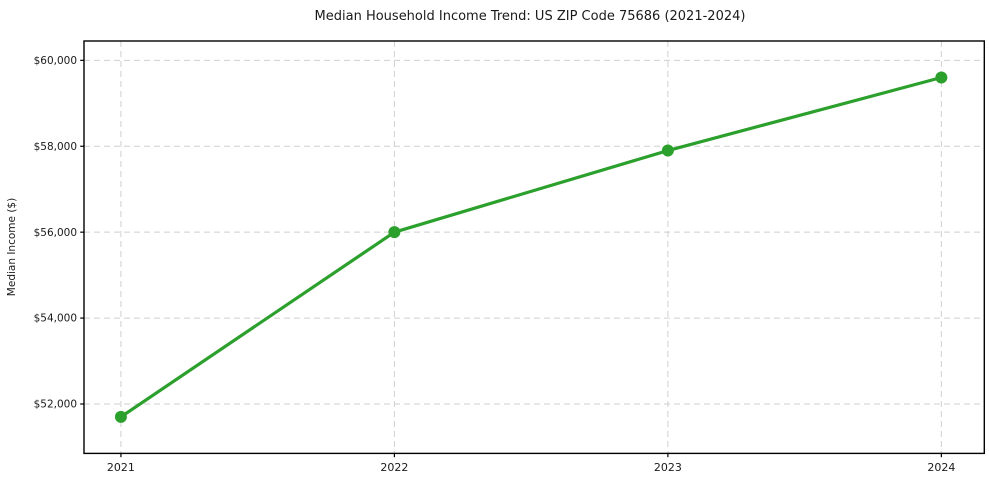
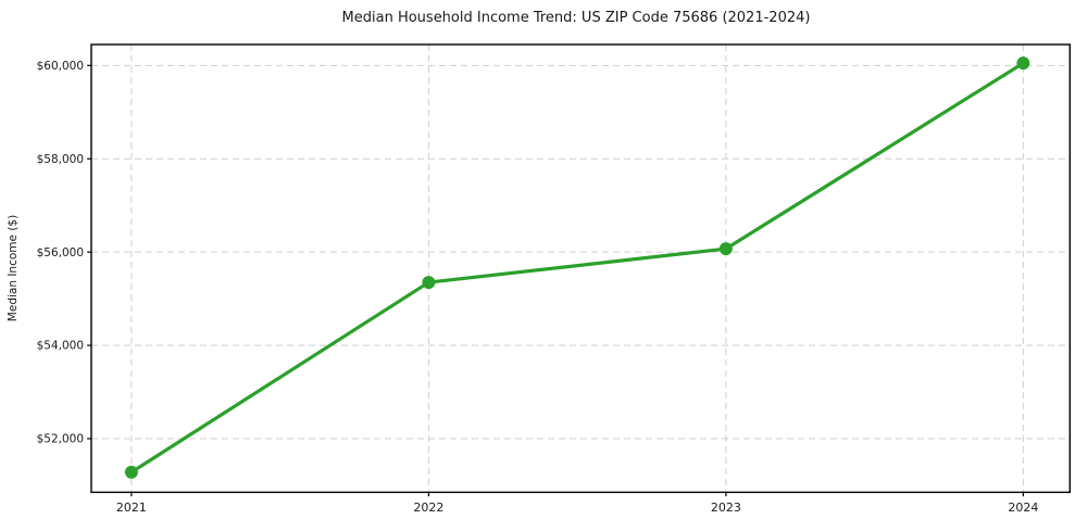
2021: $51700 -> $51300
2022: $56000 -> $55400
2023: $57900 -> $56100
2024: $59600 -> $60000
